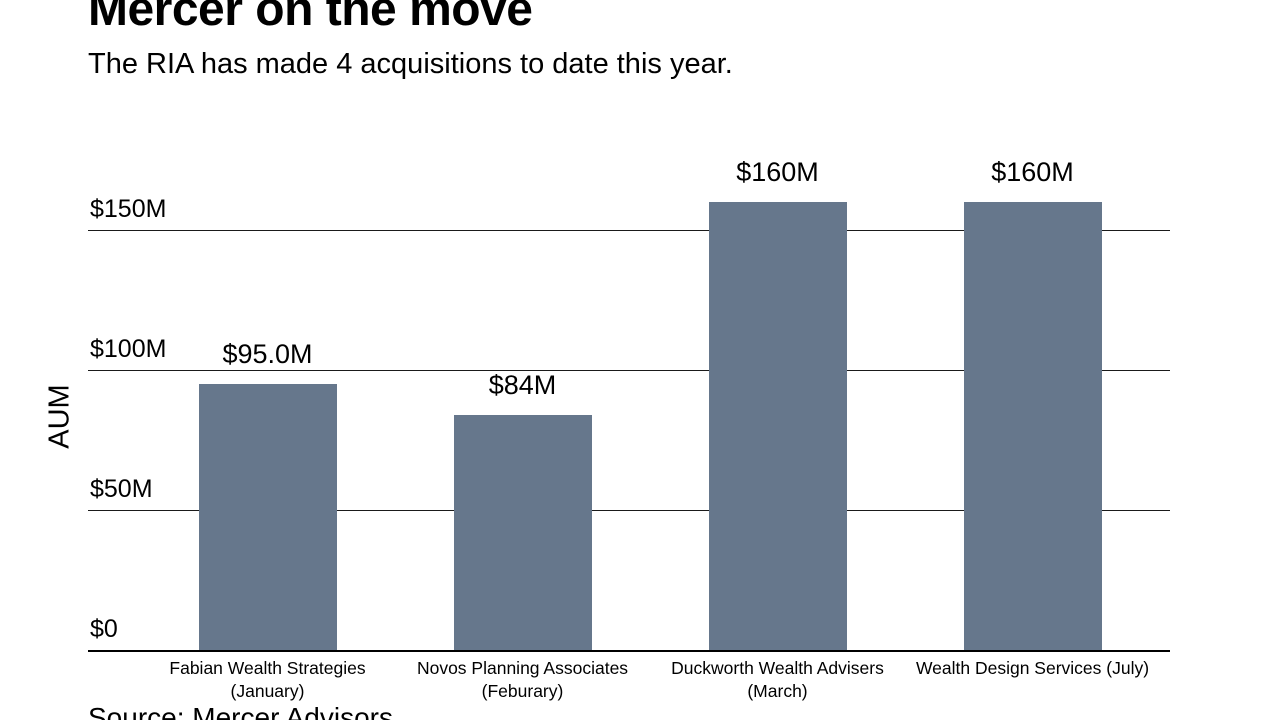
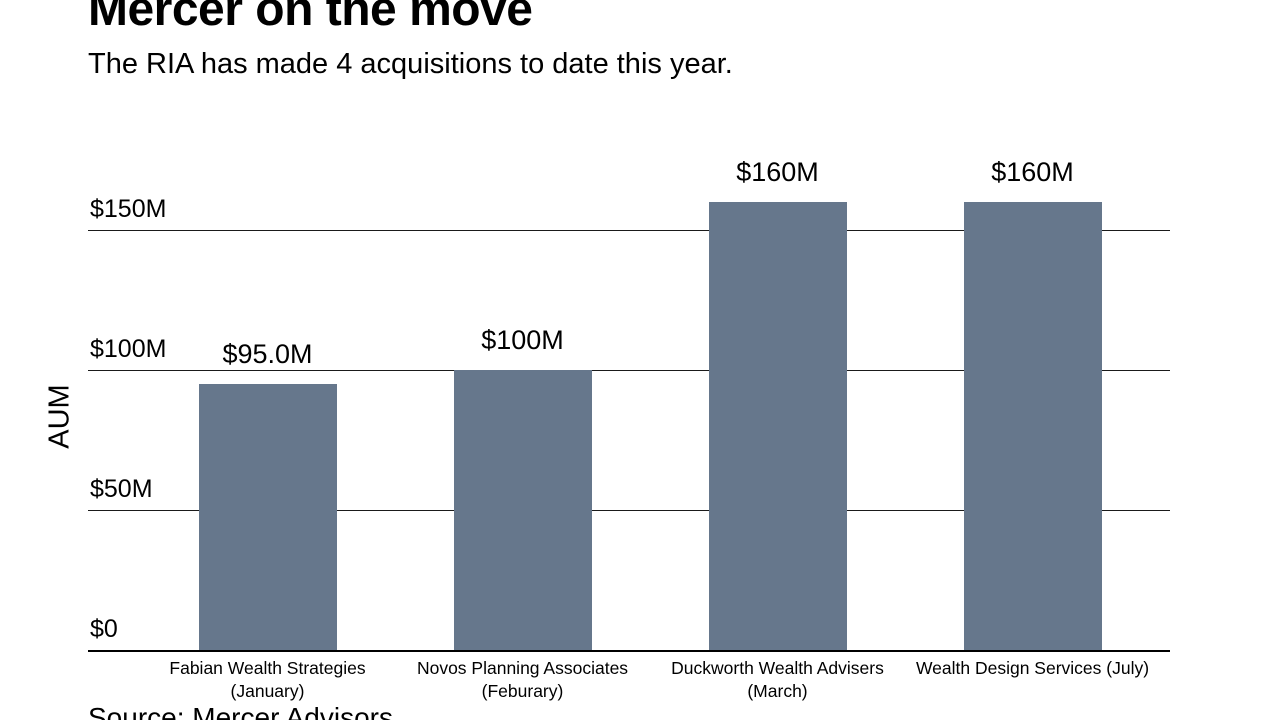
Novos Planning Associates (Feburary): $84M -> $100M
